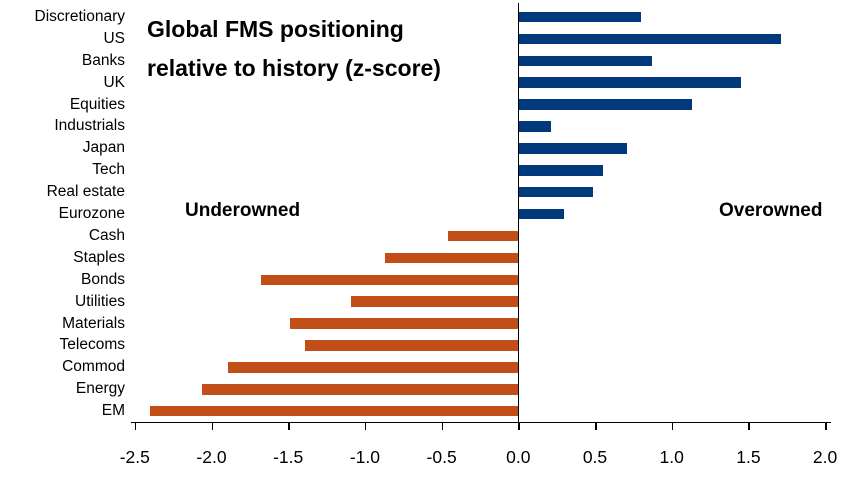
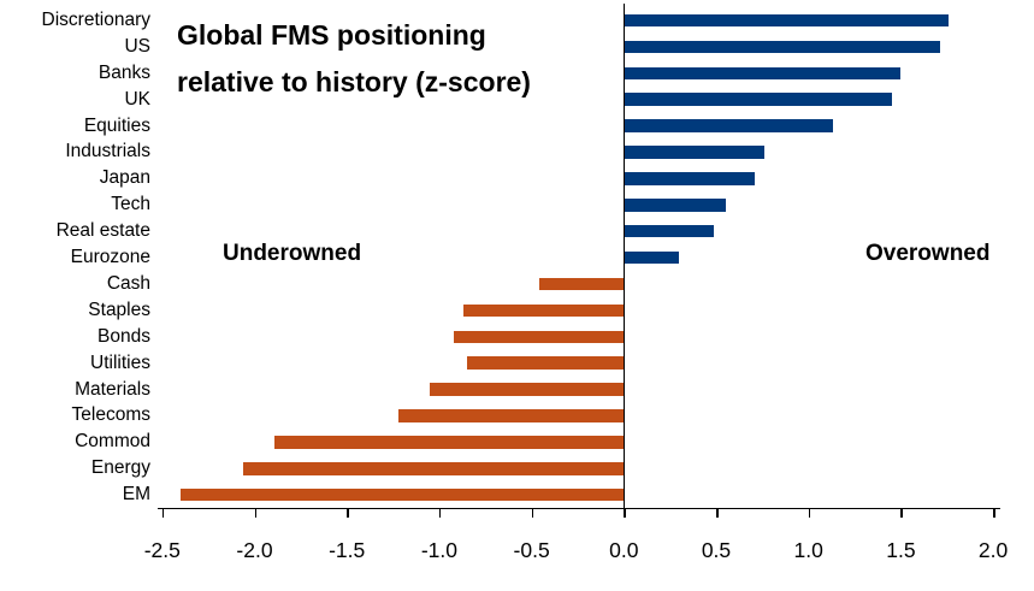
Discretionary: 0.80 -> 1.76
Banks: 0.87 -> 1.50
Industrials: 0.21 -> 0.76
Bonds: -1.68 -> -0.92
Utilities: -1.09 -> -0.85
Materials: -1.49 -> -1.05
Telecoms: -1.39 -> -1.22
